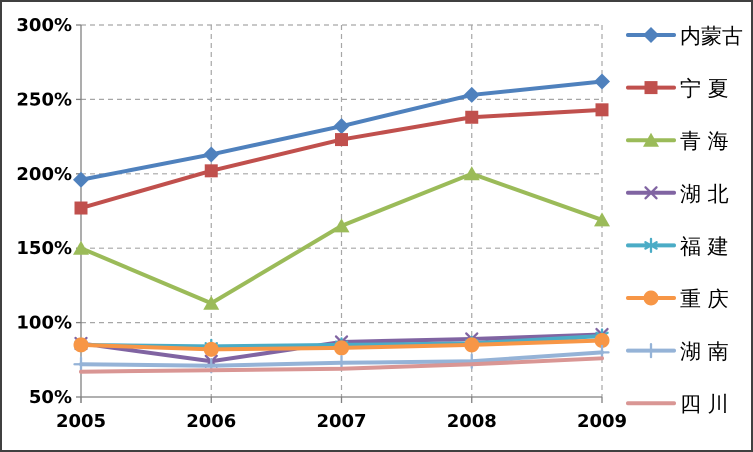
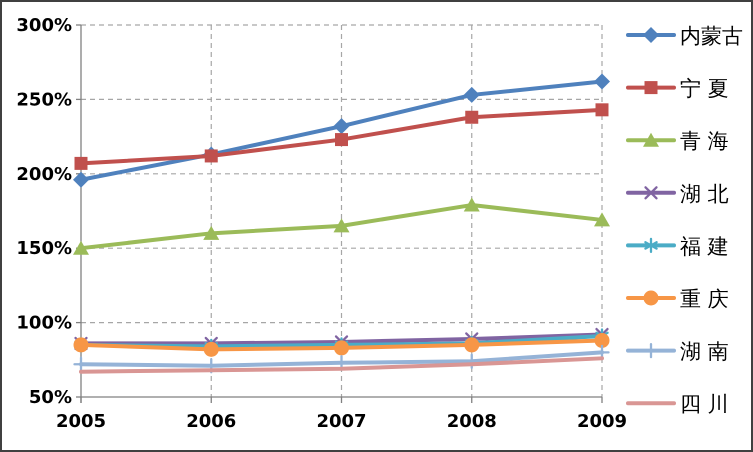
宁夏/2005: 177% -> 207%
宁夏/2006: 202% -> 212%
青海/2006: 113% -> 160%
湖北/2006: 74% -> 86%
青海/2008: 200% -> 179%
